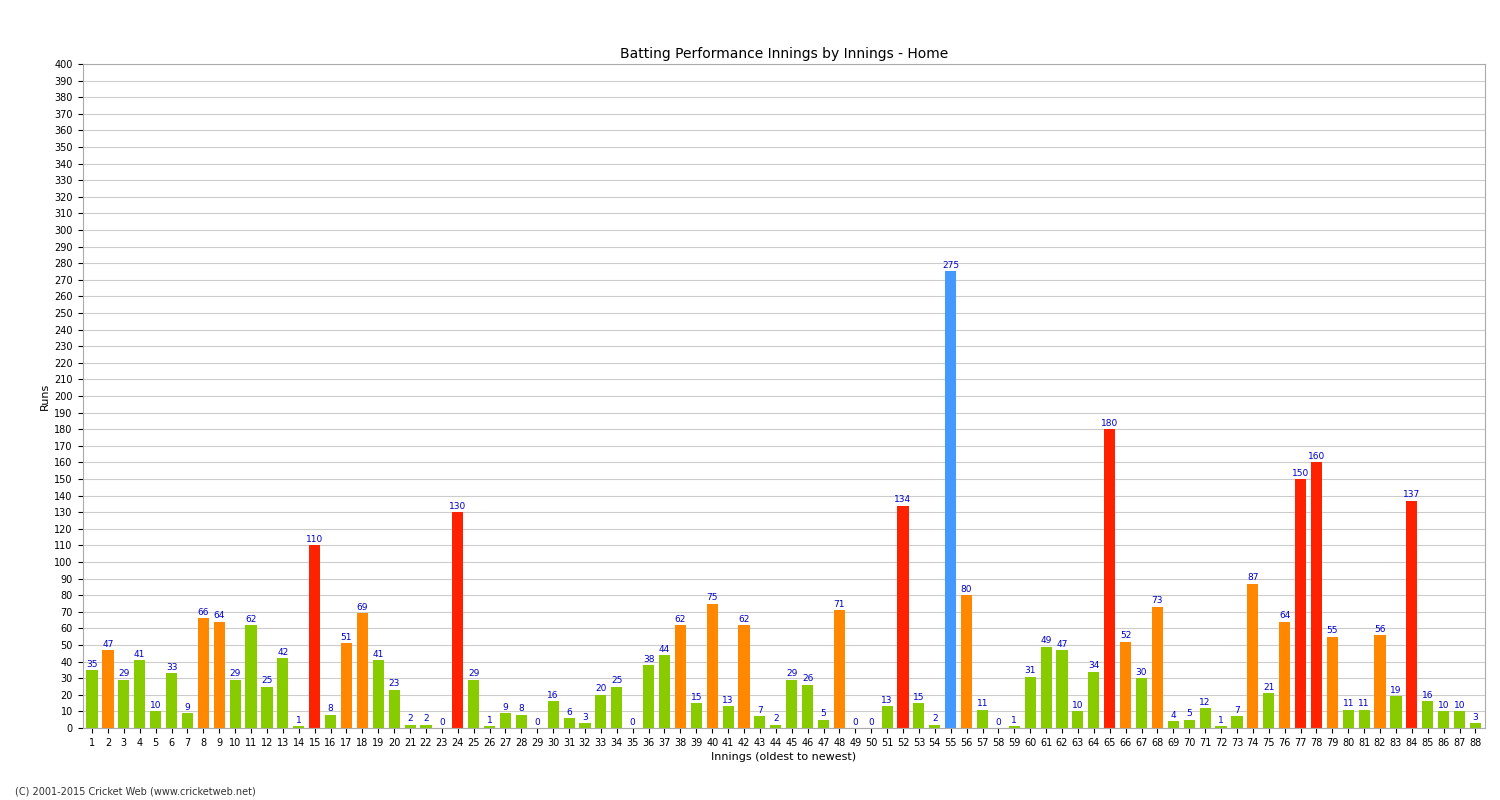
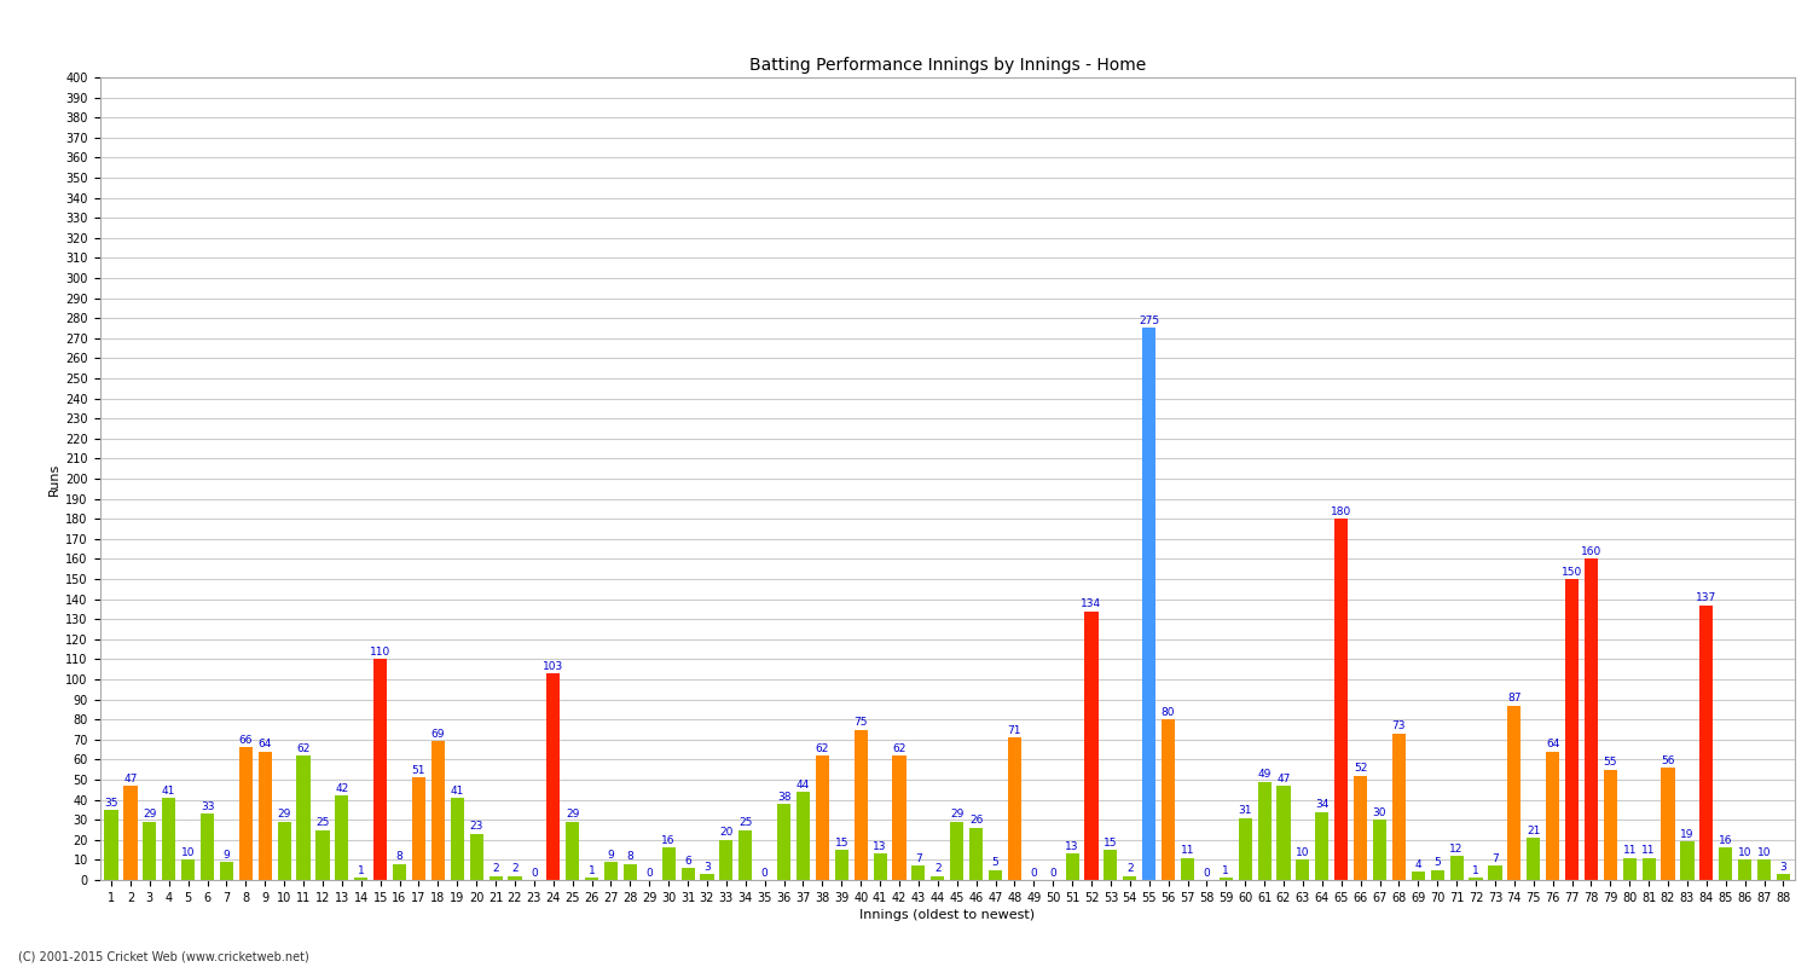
24: 130 -> 103
